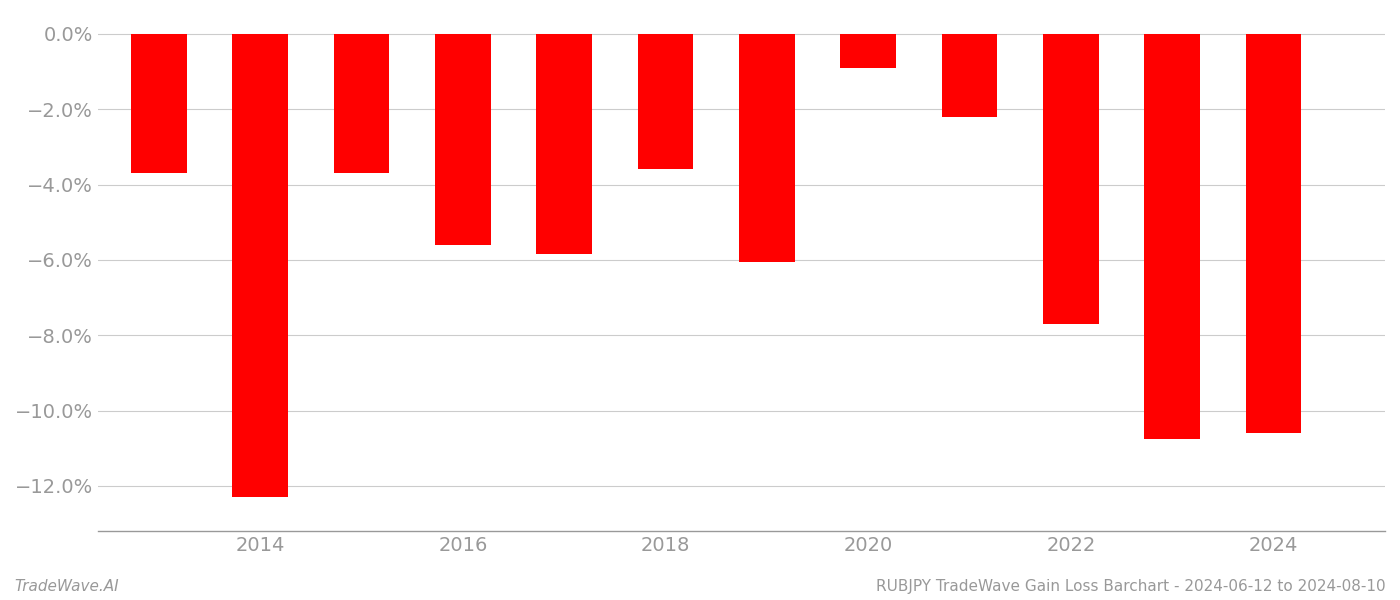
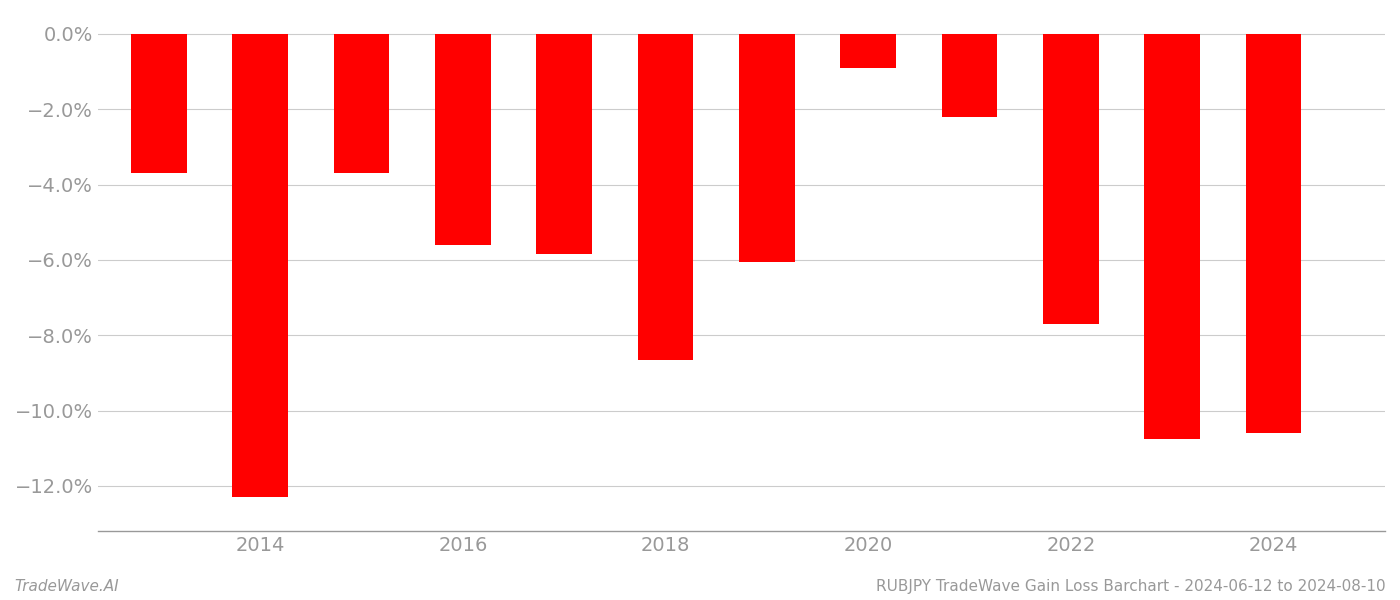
2018: -3.60% -> -8.65%
